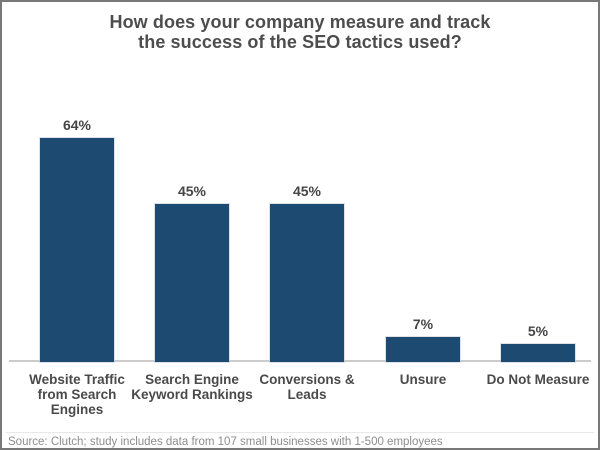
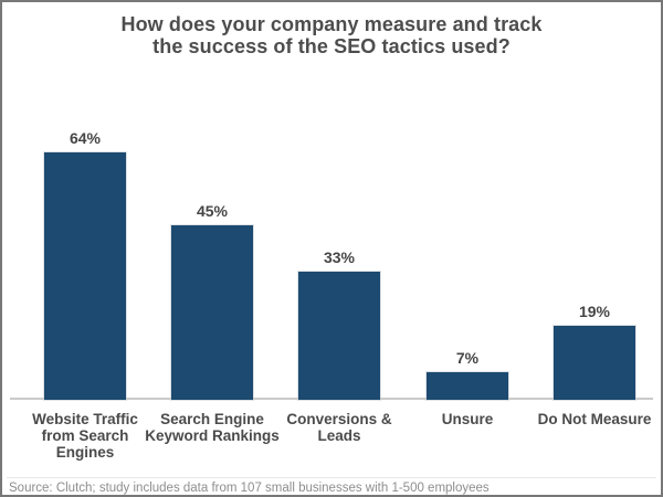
Conversions & Leads: 45% -> 33%
Do Not Measure: 5% -> 19%
